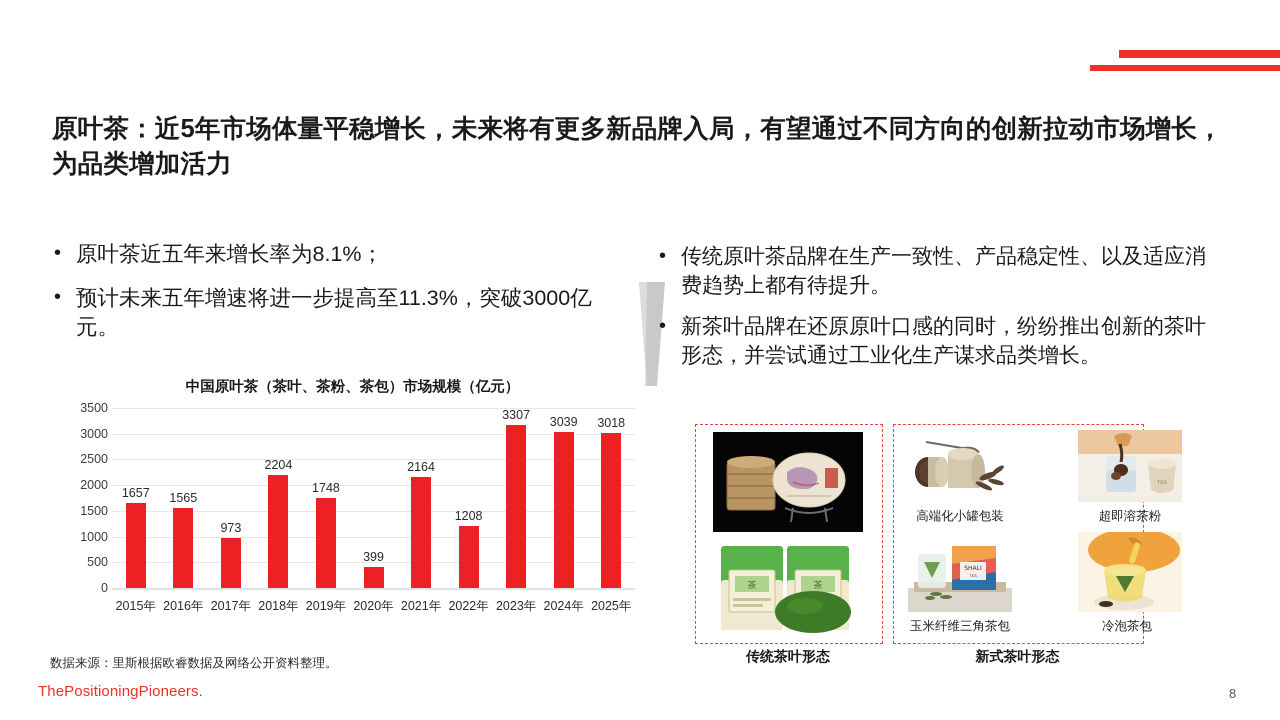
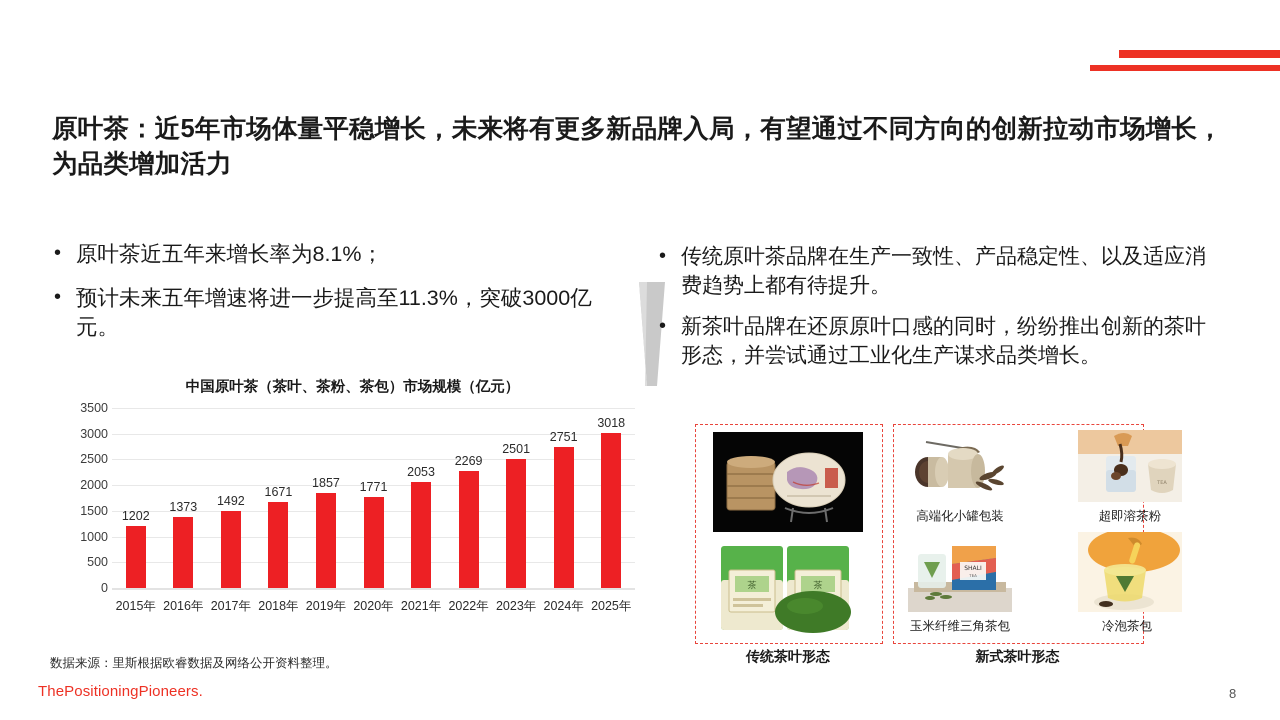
2015年: 1657 -> 1202
2016年: 1565 -> 1373
2017年: 973 -> 1492
2018年: 2204 -> 1671
2019年: 1748 -> 1857
2020年: 399 -> 1771
2021年: 2164 -> 2053
2022年: 1208 -> 2269
2023年: 3307 -> 2501
2024年: 3039 -> 2751
